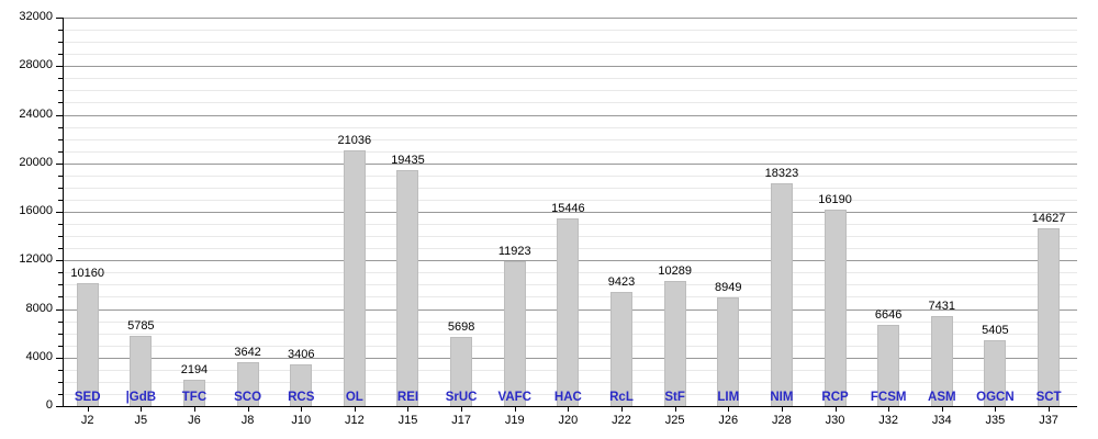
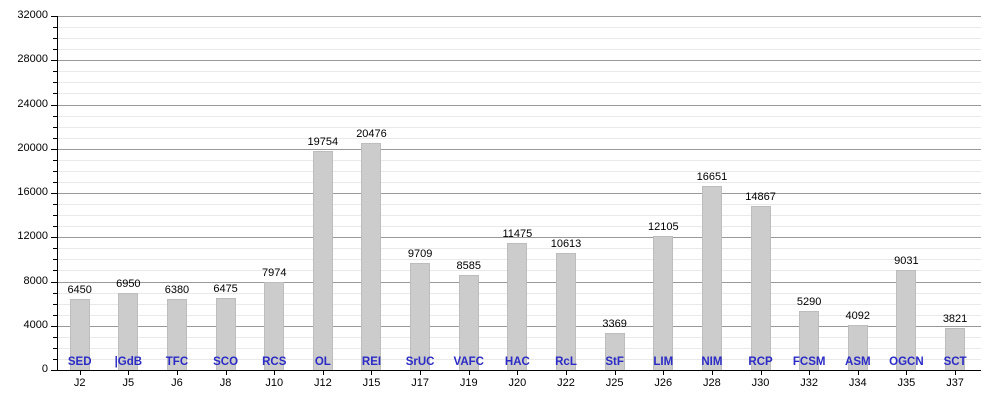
J2: 10160 -> 6450
J5: 5785 -> 6950
J6: 2194 -> 6380
J8: 3642 -> 6475
J10: 3406 -> 7974
J12: 21036 -> 19754
J15: 19435 -> 20476
J17: 5698 -> 9709
J19: 11923 -> 8585
J20: 15446 -> 11475
J22: 9423 -> 10613
J25: 10289 -> 3369
J26: 8949 -> 12105
J28: 18323 -> 16651
J30: 16190 -> 14867
J32: 6646 -> 5290
J34: 7431 -> 4092
J35: 5405 -> 9031
J37: 14627 -> 3821
